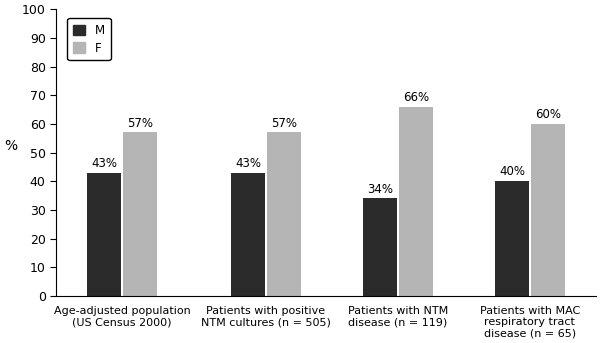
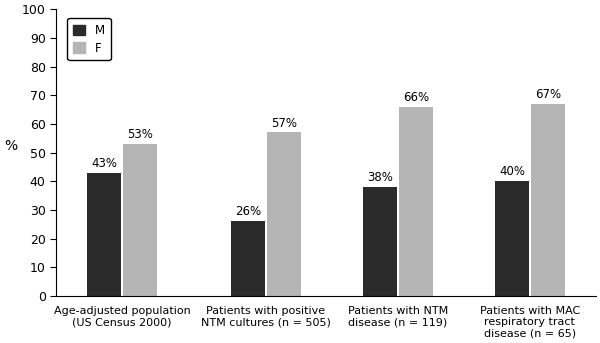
F/Age-adjusted population (US Census 2000): 57% -> 53%
M/Patients with positive NTM cultures (n = 505): 43% -> 26%
M/Patients with NTM disease (n = 119): 34% -> 38%
F/Patients with MAC respiratory tract disease (n = 65): 60% -> 67%
